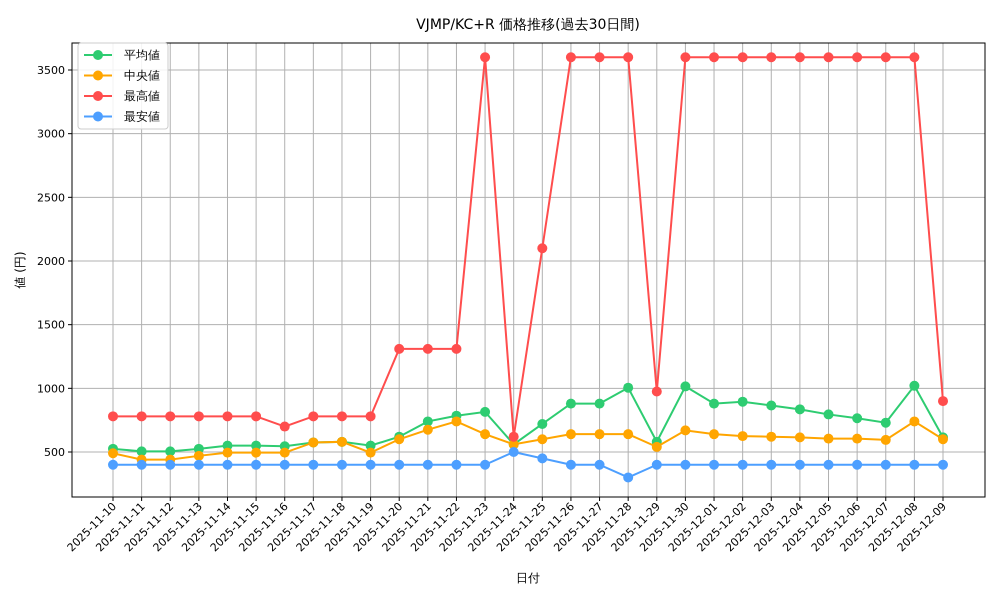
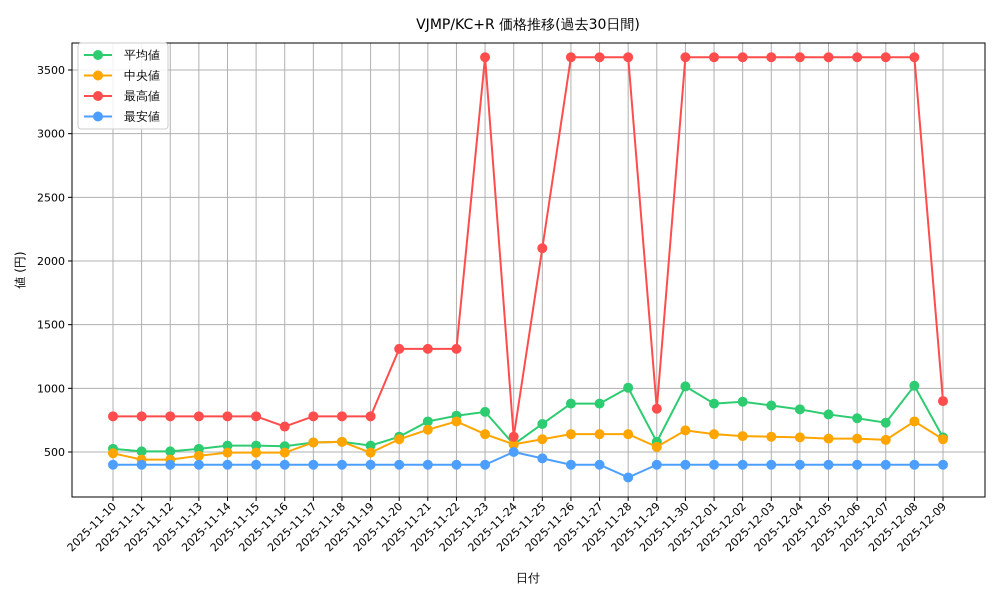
最高値/2025-11-29: 980 -> 840
